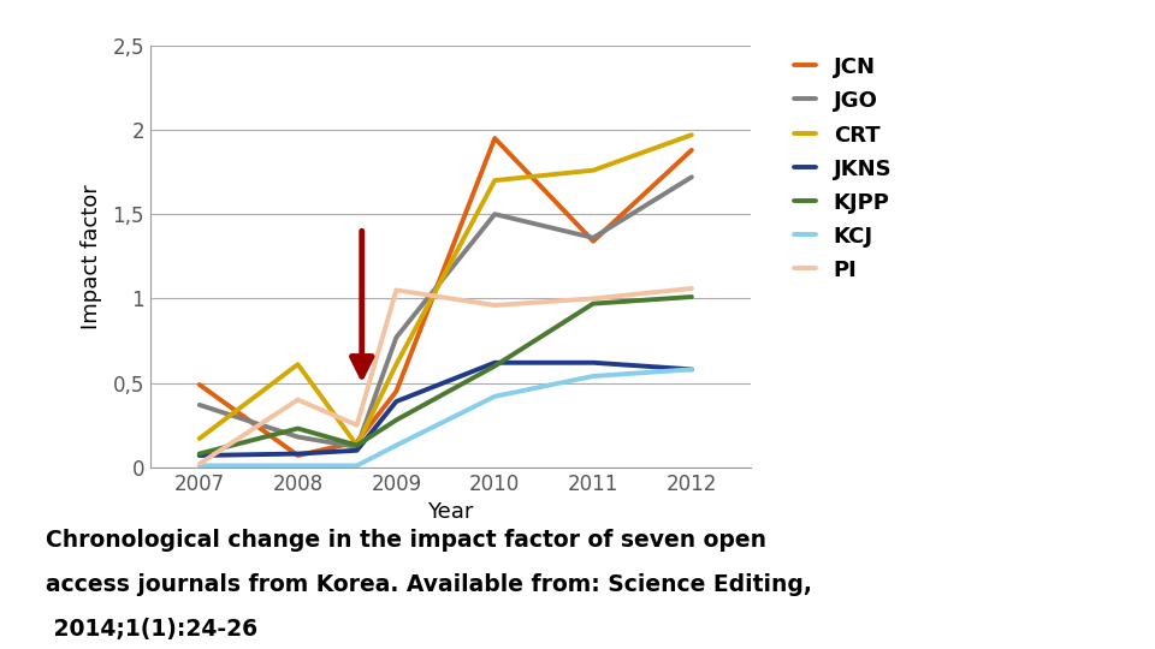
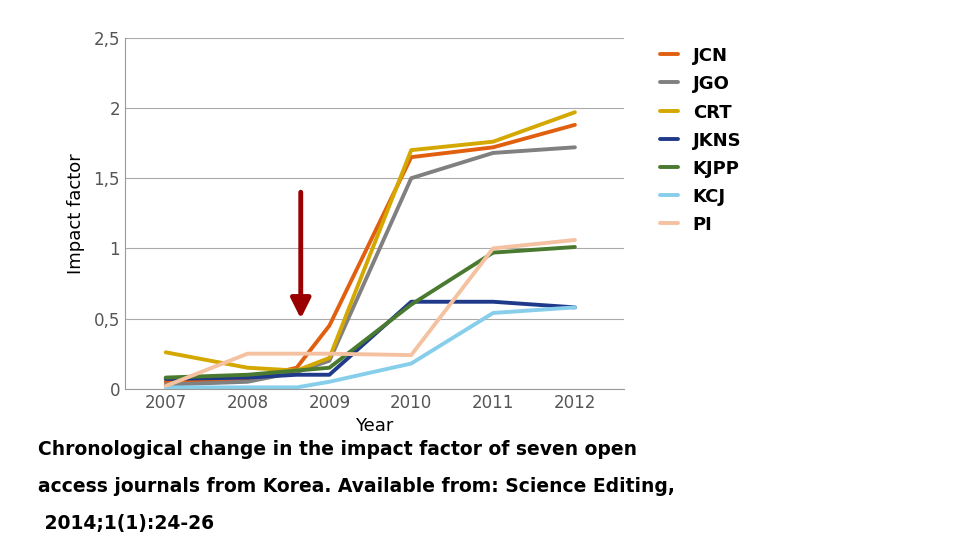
JCN/2007: 0,49 -> 0,05
JGO/2007: 0,37 -> 0,03
CRT/2007: 0,17 -> 0,26
JGO/2008: 0,18 -> 0,05
CRT/2008: 0,61 -> 0,15
KJPP/2008: 0,23 -> 0,10
PI/2008: 0,40 -> 0,25
JGO/2009: 0,77 -> 0,20
CRT/2009: 0,61 -> 0,22
JKNS/2009: 0,39 -> 0,10
KJPP/2009: 0,28 -> 0,15
KCJ/2009: 0,13 -> 0,05
PI/2009: 1,05 -> 0,25
JCN/2010: 1,95 -> 1,65
KCJ/2010: 0,42 -> 0,18
PI/2010: 0,96 -> 0,24
JCN/2011: 1,34 -> 1,72
JGO/2011: 1,36 -> 1,68
